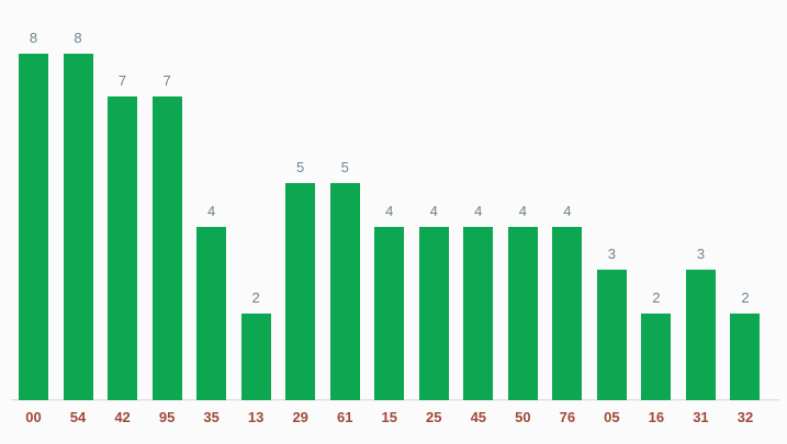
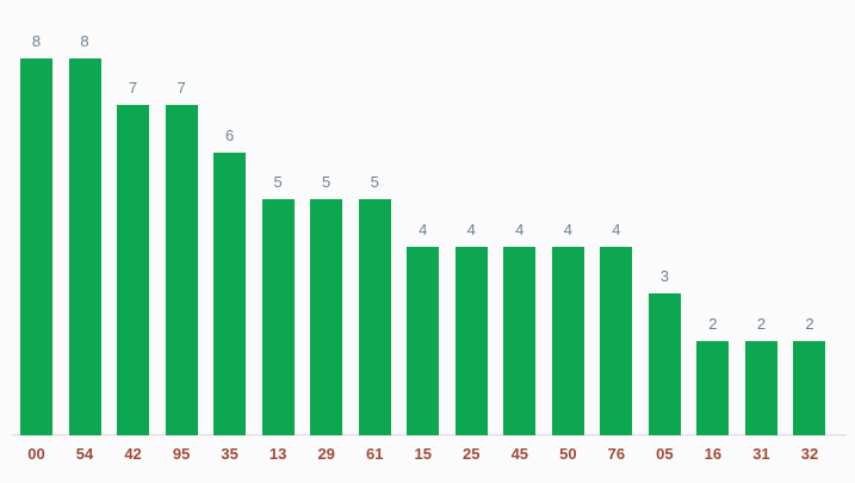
35: 4 -> 6
13: 2 -> 5
31: 3 -> 2
